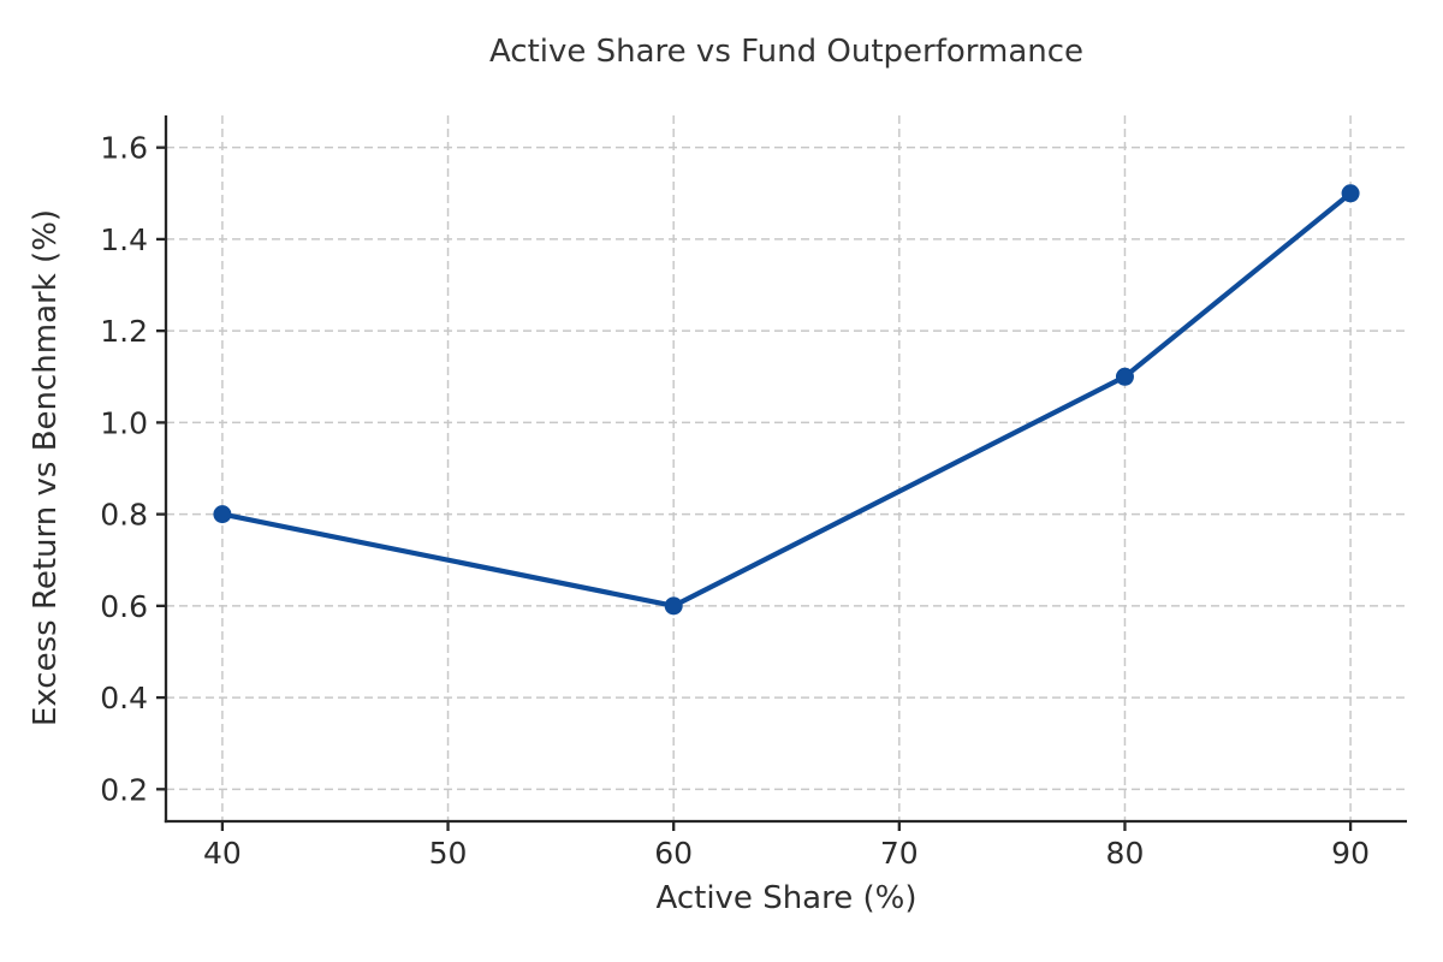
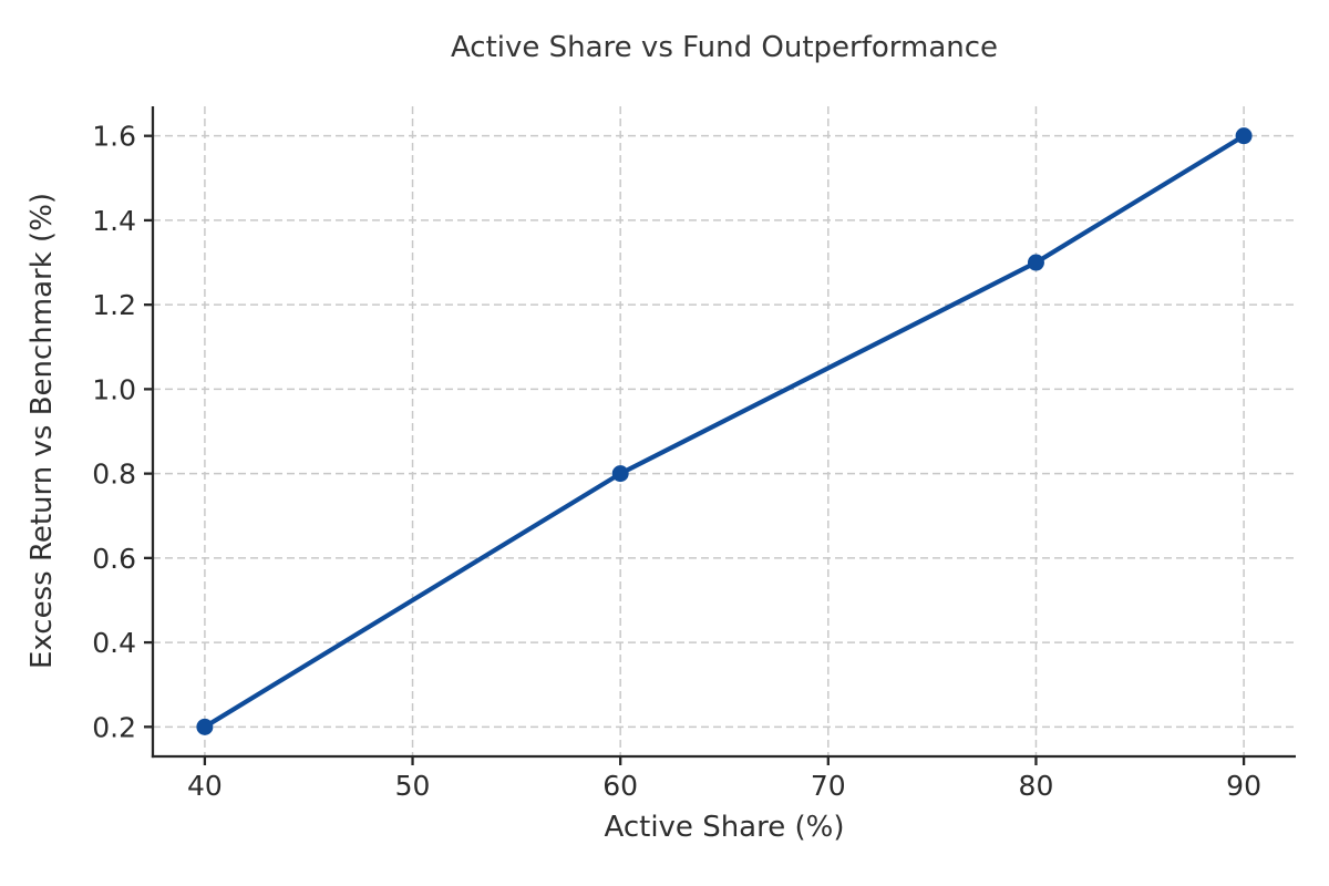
40: 0.8 -> 0.2
60: 0.6 -> 0.8
80: 1.1 -> 1.3
90: 1.5 -> 1.6
